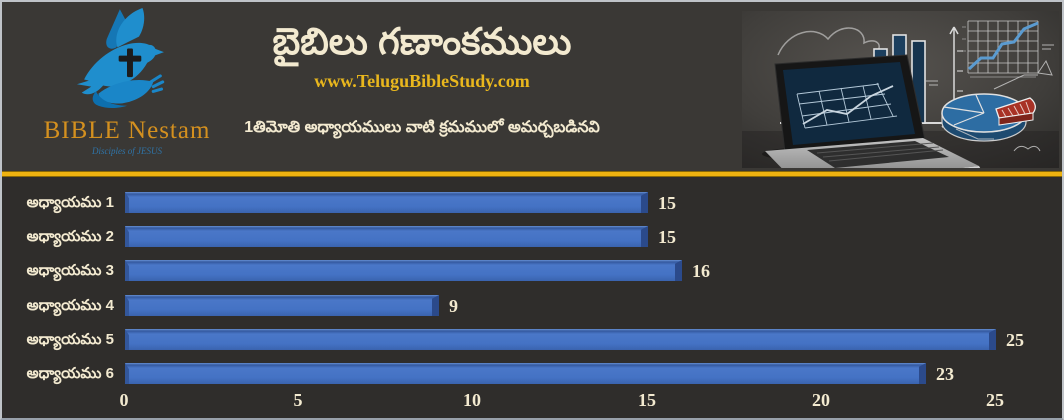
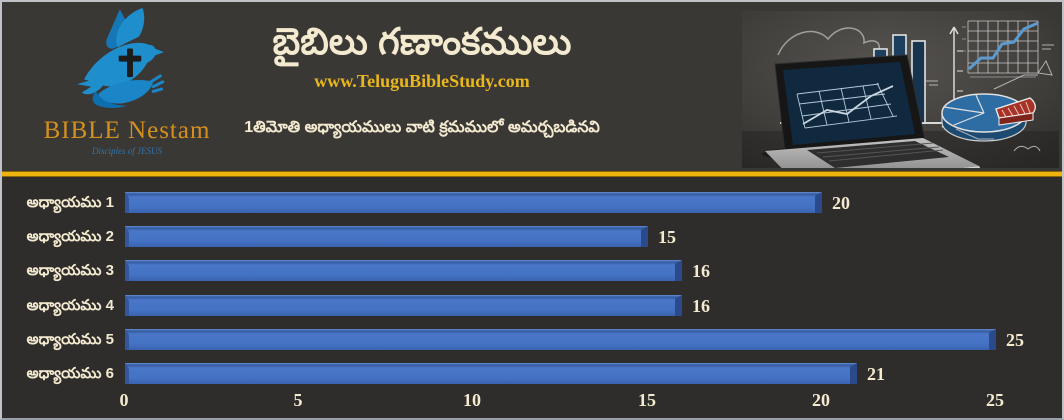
అధ్యాయము 1: 15 -> 20
అధ్యాయము 4: 9 -> 16
అధ్యాయము 6: 23 -> 21
